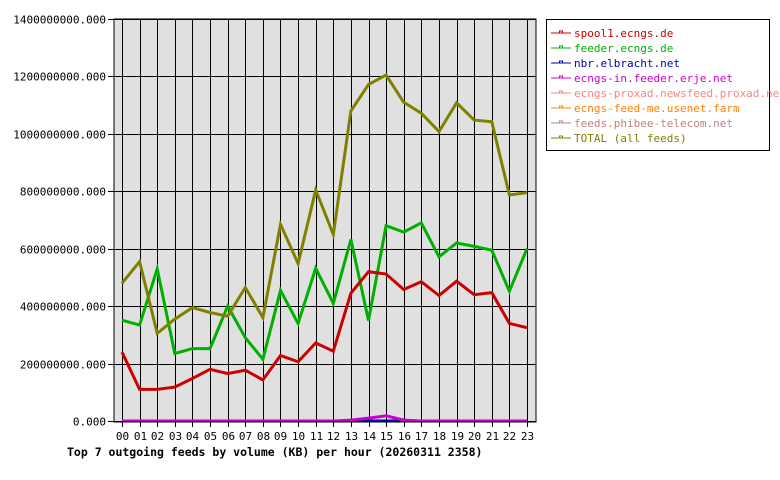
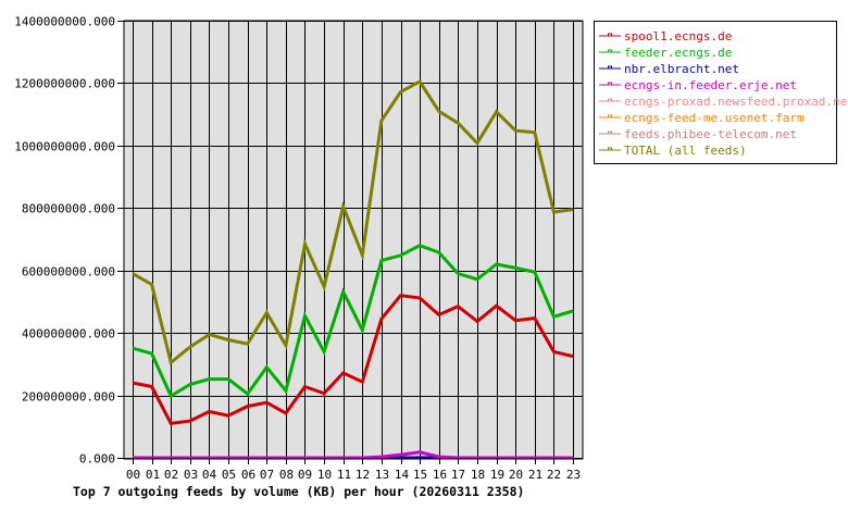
TOTAL (all feeds)/00: 480000000 -> 590000000
spool1.ecngs.de/01: 110000000 -> 230000000
feeder.ecngs.de/02: 530000000 -> 200000000
spool1.ecngs.de/05: 180000000 -> 140000000
feeder.ecngs.de/06: 400000000 -> 200000000
feeder.ecngs.de/14: 350000000 -> 650000000
feeder.ecngs.de/17: 690000000 -> 590000000
feeder.ecngs.de/23: 600000000 -> 470000000
